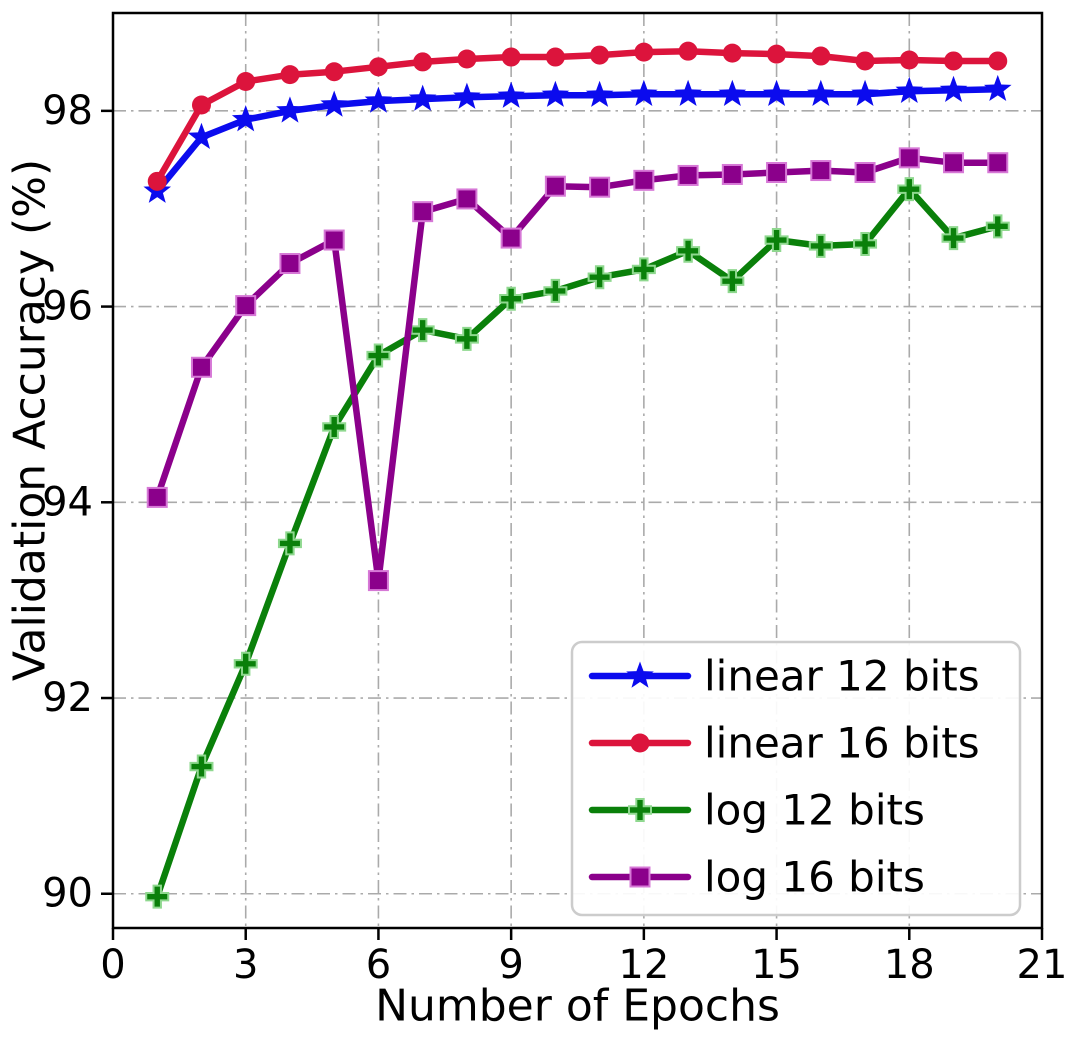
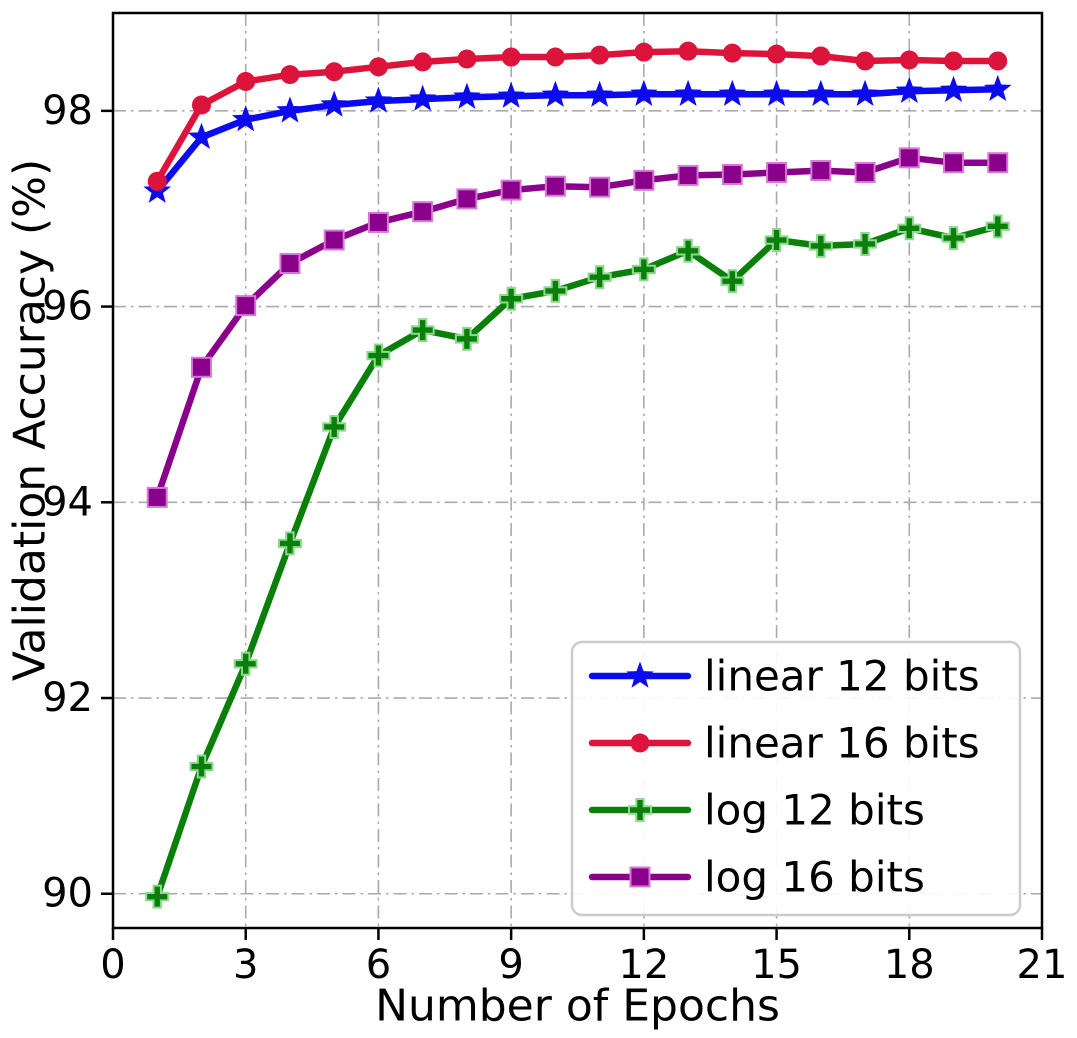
log 16 bits/6: 93.2 -> 96.9
log 16 bits/9: 96.7 -> 97.2
log 12 bits/18: 97.2 -> 96.8
